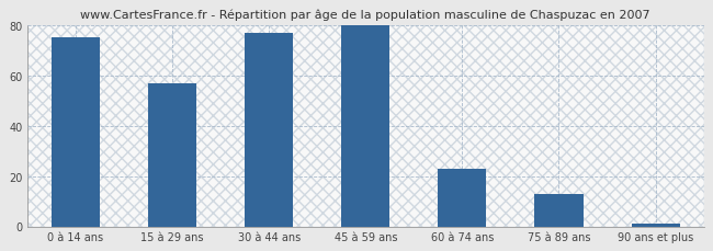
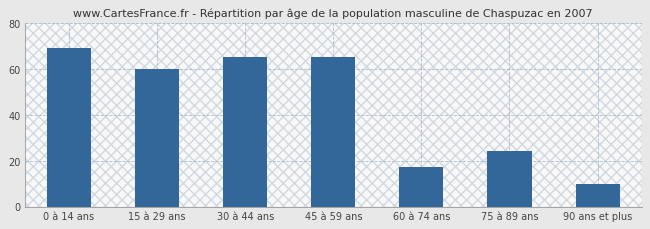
0 à 14 ans: 75 -> 69
15 à 29 ans: 57 -> 60
30 à 44 ans: 77 -> 65
45 à 59 ans: 80 -> 65
60 à 74 ans: 23 -> 17
75 à 89 ans: 13 -> 24
90 ans et plus: 1 -> 10
